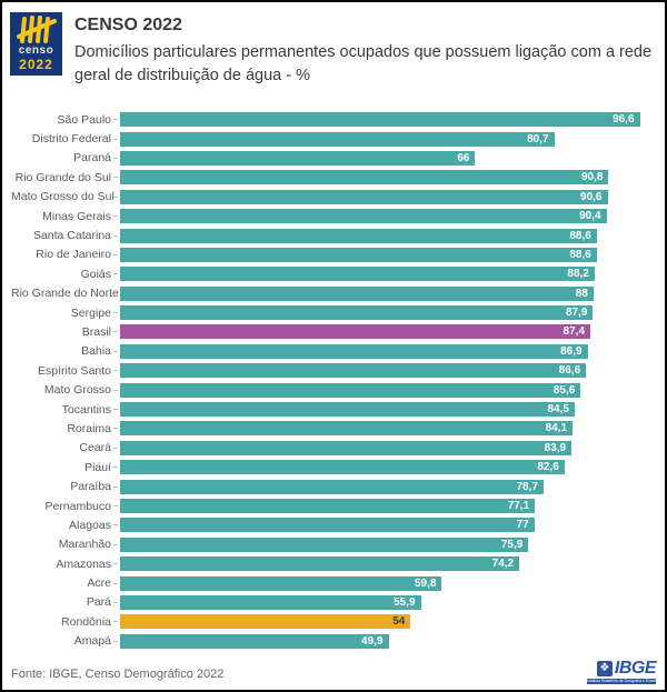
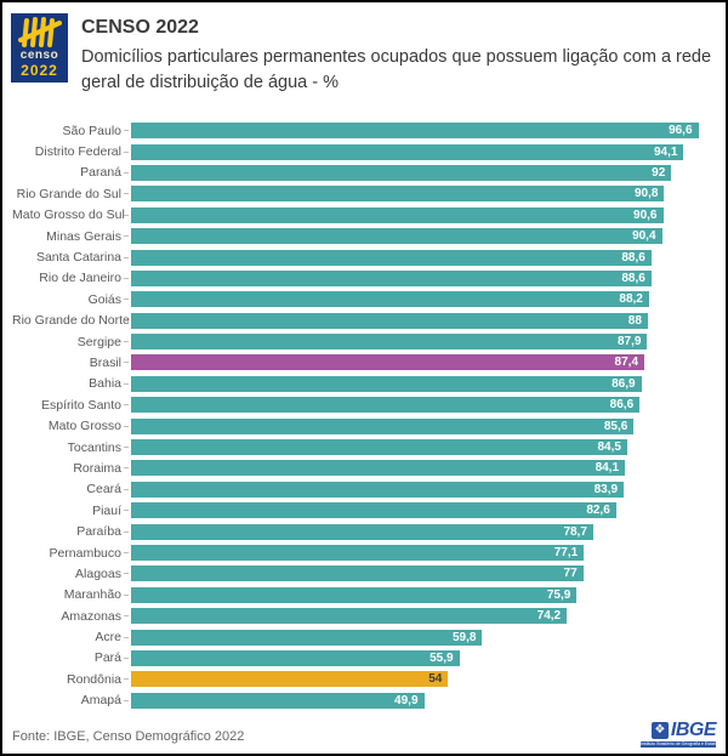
Distrito Federal: 80,7 -> 94,1
Paraná: 66 -> 92
